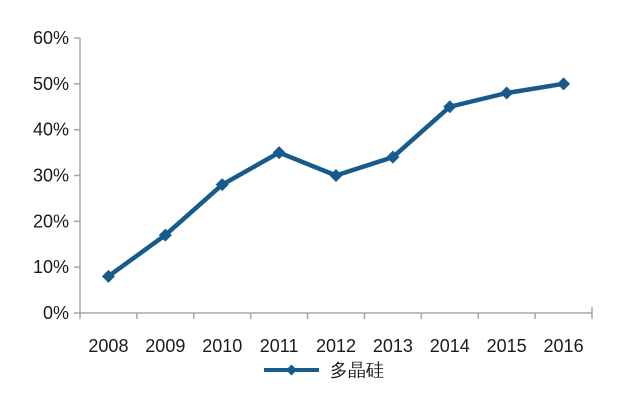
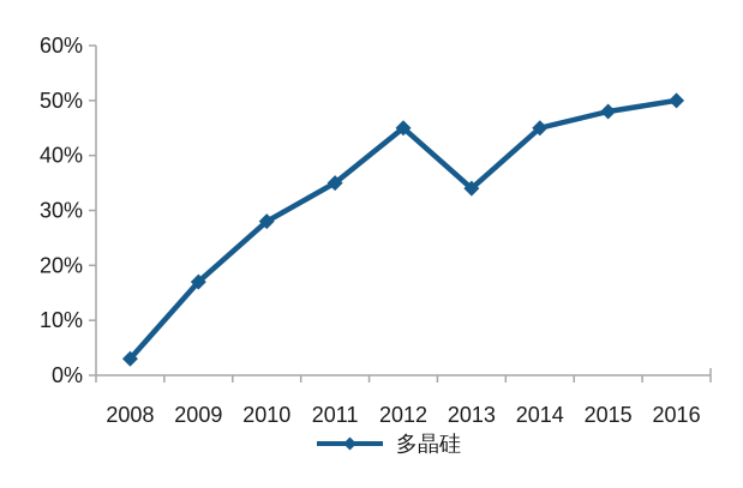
2008: 8% -> 3%
2012: 30% -> 45%
